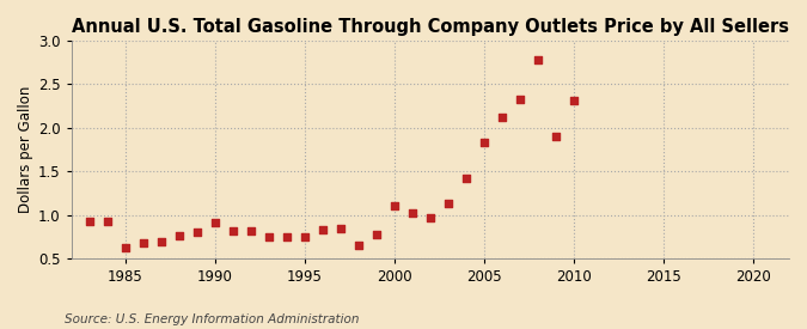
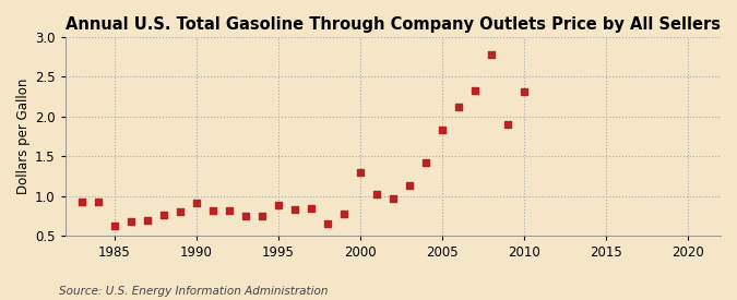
1995: 0.74 -> 0.88
2000: 1.10 -> 1.30
